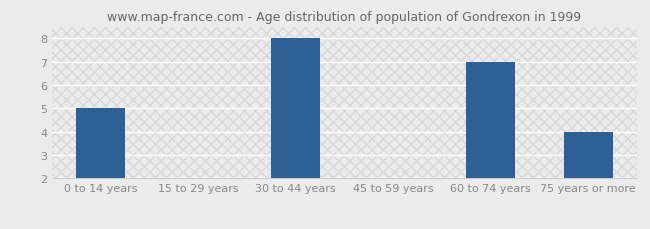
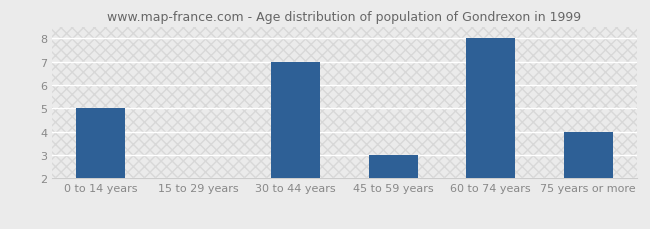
30 to 44 years: 8 -> 7
45 to 59 years: 2 -> 3
60 to 74 years: 7 -> 8
